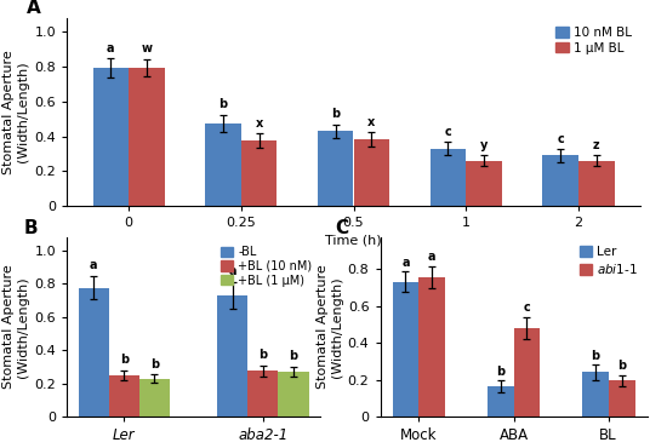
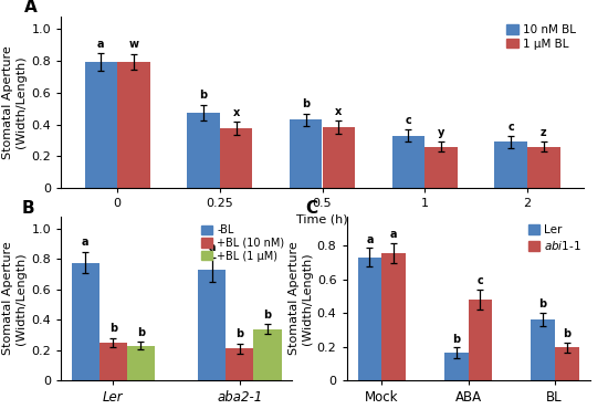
+BL (10 nM)/aba2-1: 0.28 -> 0.21
+BL (1 μM)/aba2-1: 0.27 -> 0.34
Ler/BL: 0.24 -> 0.36
